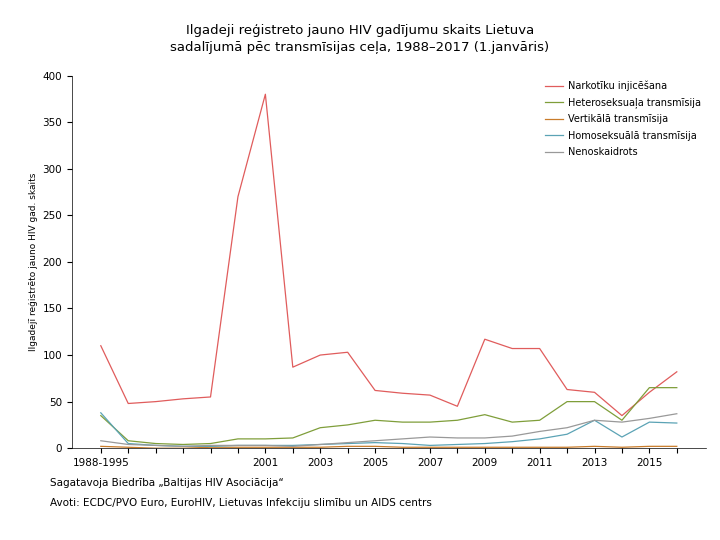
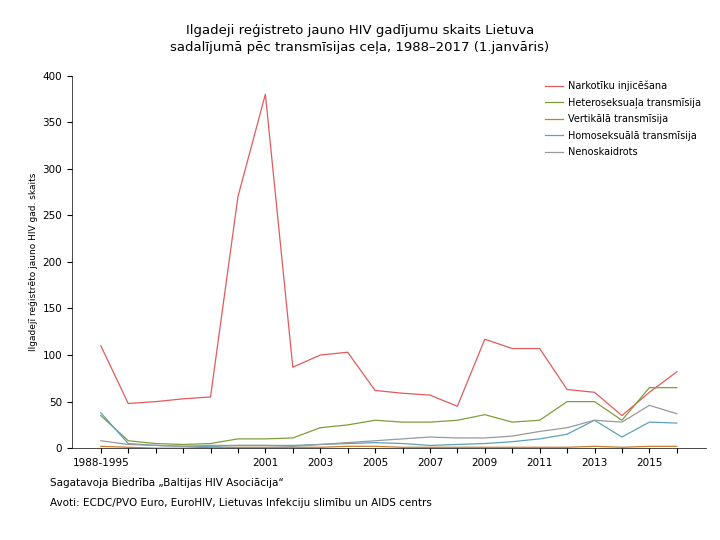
Nenoskaidrots/2015: 32 -> 46
